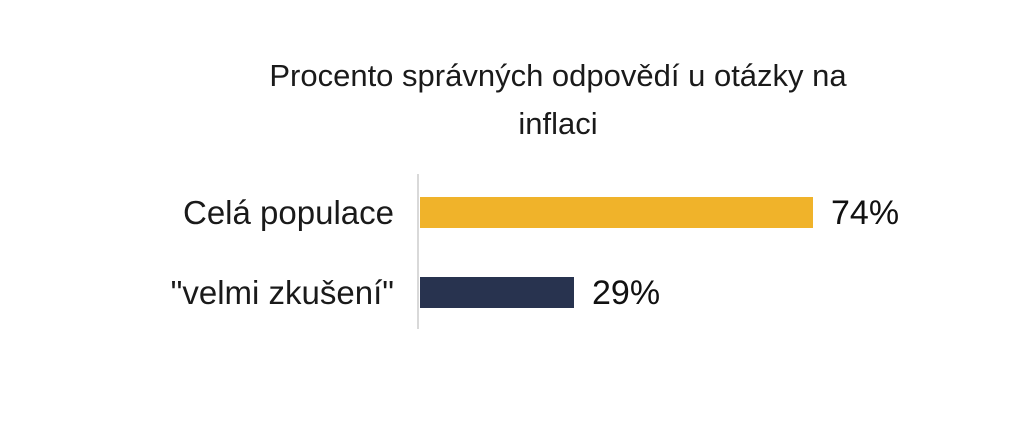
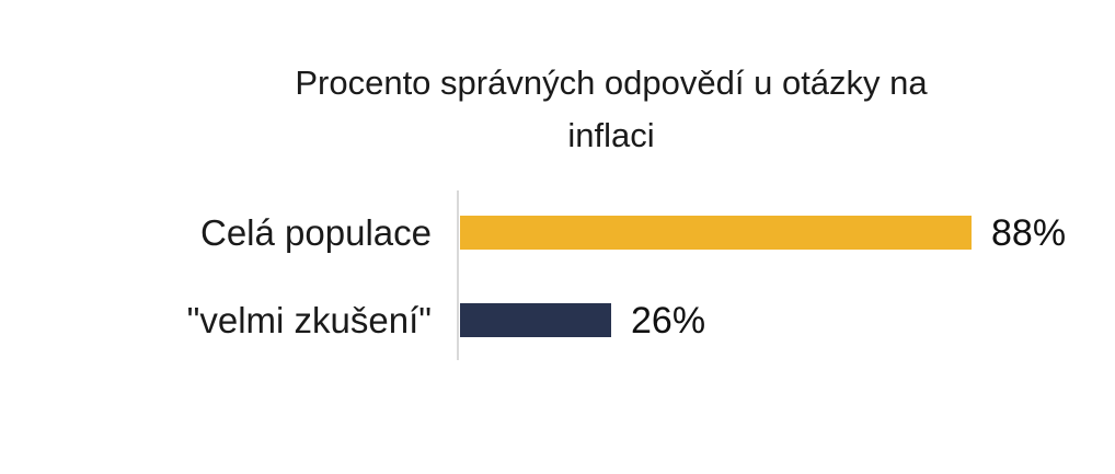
Celá populace: 74% -> 88%
"velmi zkušení": 29% -> 26%
